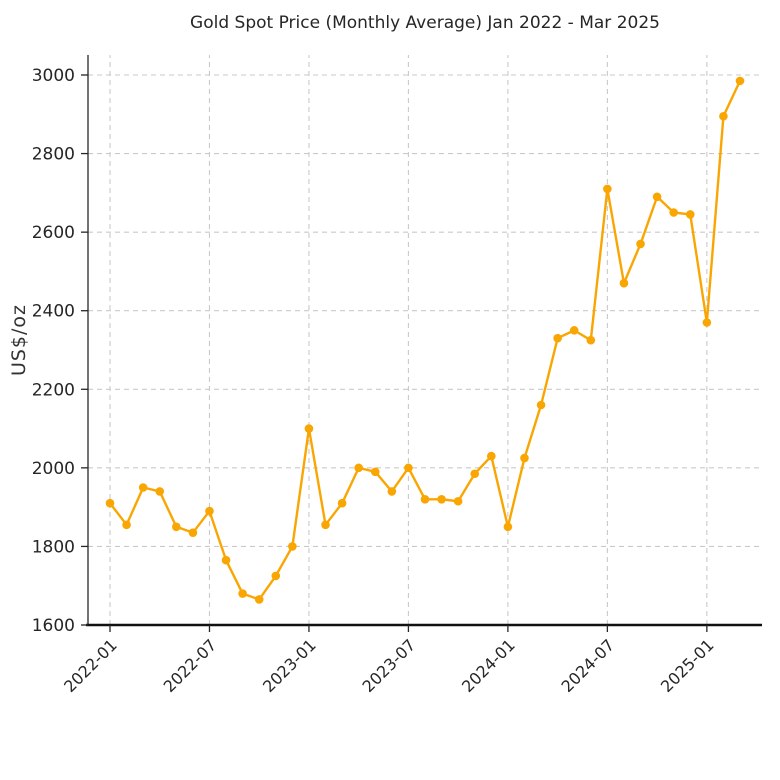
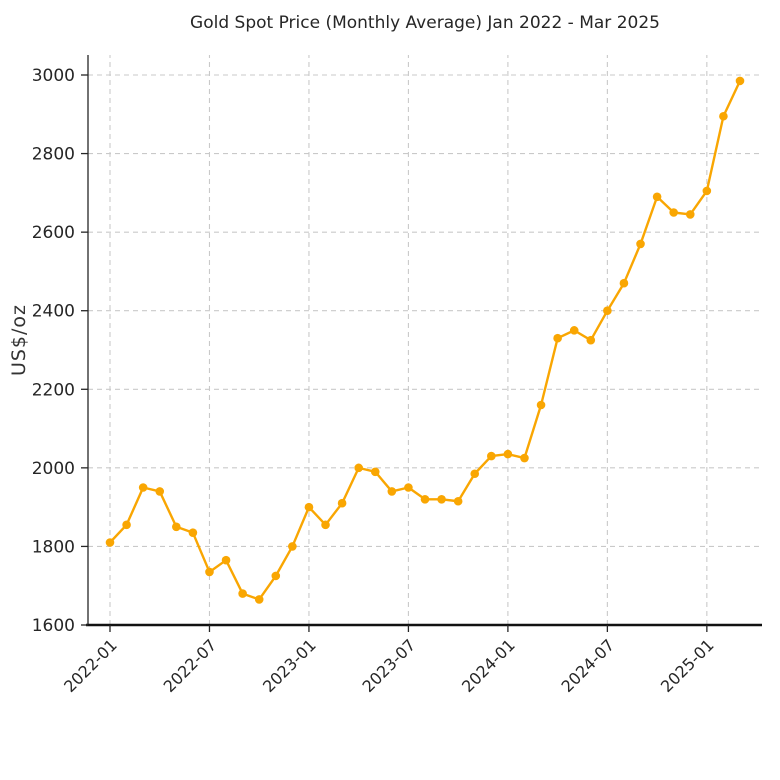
2022-01: 1910 -> 1810
2022-07: 1890 -> 1740
2023-01: 2100 -> 1900
2023-07: 2000 -> 1950
2024-01: 1850 -> 2040
2024-07: 2710 -> 2400
2025-01: 2370 -> 2700
